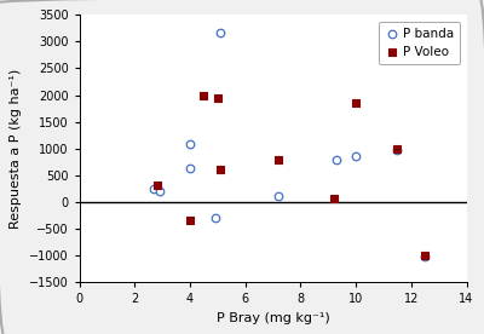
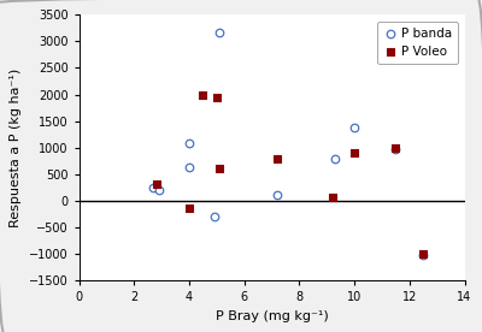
P Voleo/4: -350 -> -130
P banda/10: 850 -> 1380
P Voleo/10: 1850 -> 900
